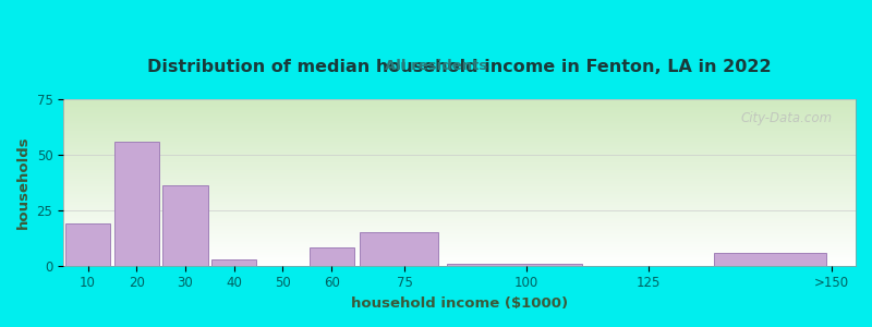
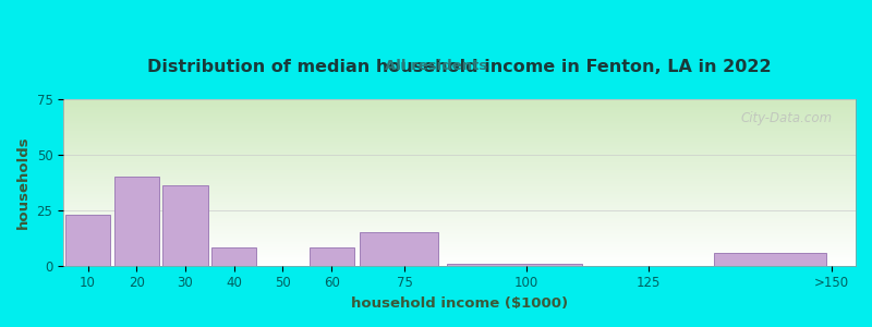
10: 19 -> 23
20: 56 -> 40
40: 3 -> 8
